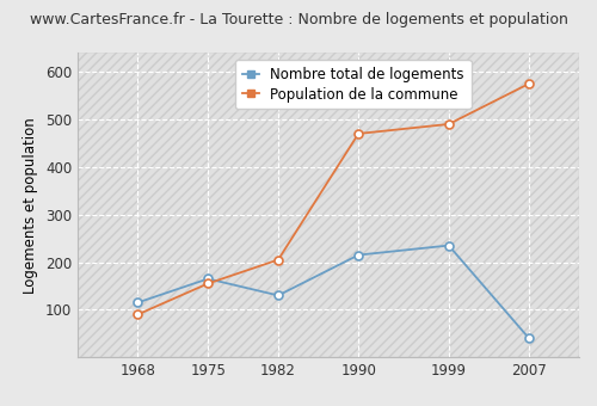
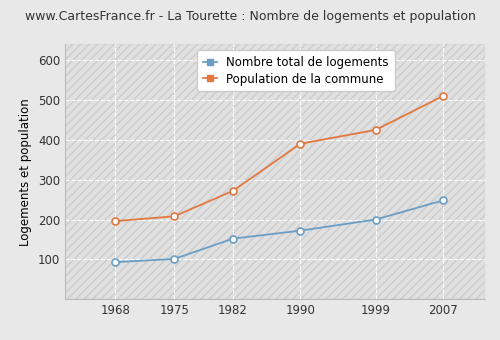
Nombre total de logements/1968: 115 -> 93
Population de la commune/1968: 90 -> 196
Nombre total de logements/1975: 165 -> 101
Population de la commune/1975: 155 -> 208
Nombre total de logements/1982: 130 -> 152
Population de la commune/1982: 205 -> 272
Nombre total de logements/1990: 215 -> 172
Population de la commune/1990: 470 -> 390
Nombre total de logements/1999: 235 -> 200
Population de la commune/1999: 490 -> 425
Nombre total de logements/2007: 40 -> 248
Population de la commune/2007: 575 -> 510
